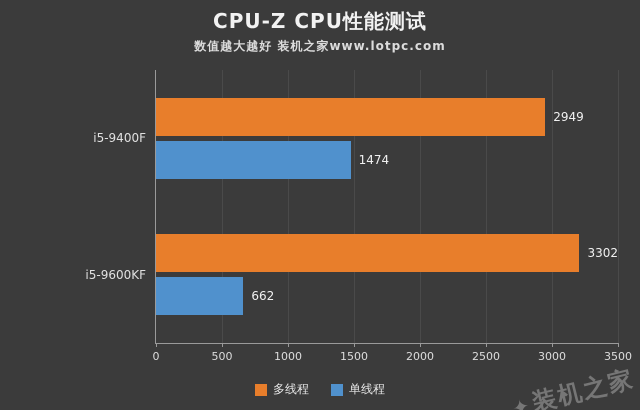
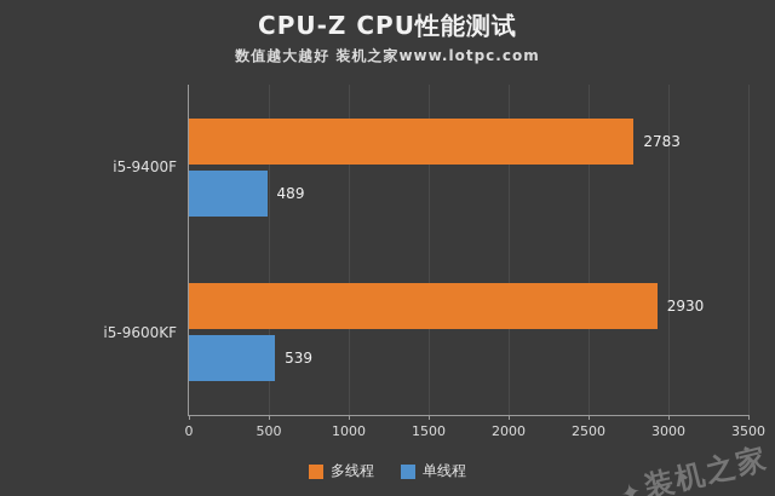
多线程/i5-9400F: 2949 -> 2783
单线程/i5-9400F: 1474 -> 489
多线程/i5-9600KF: 3302 -> 2930
单线程/i5-9600KF: 662 -> 539
